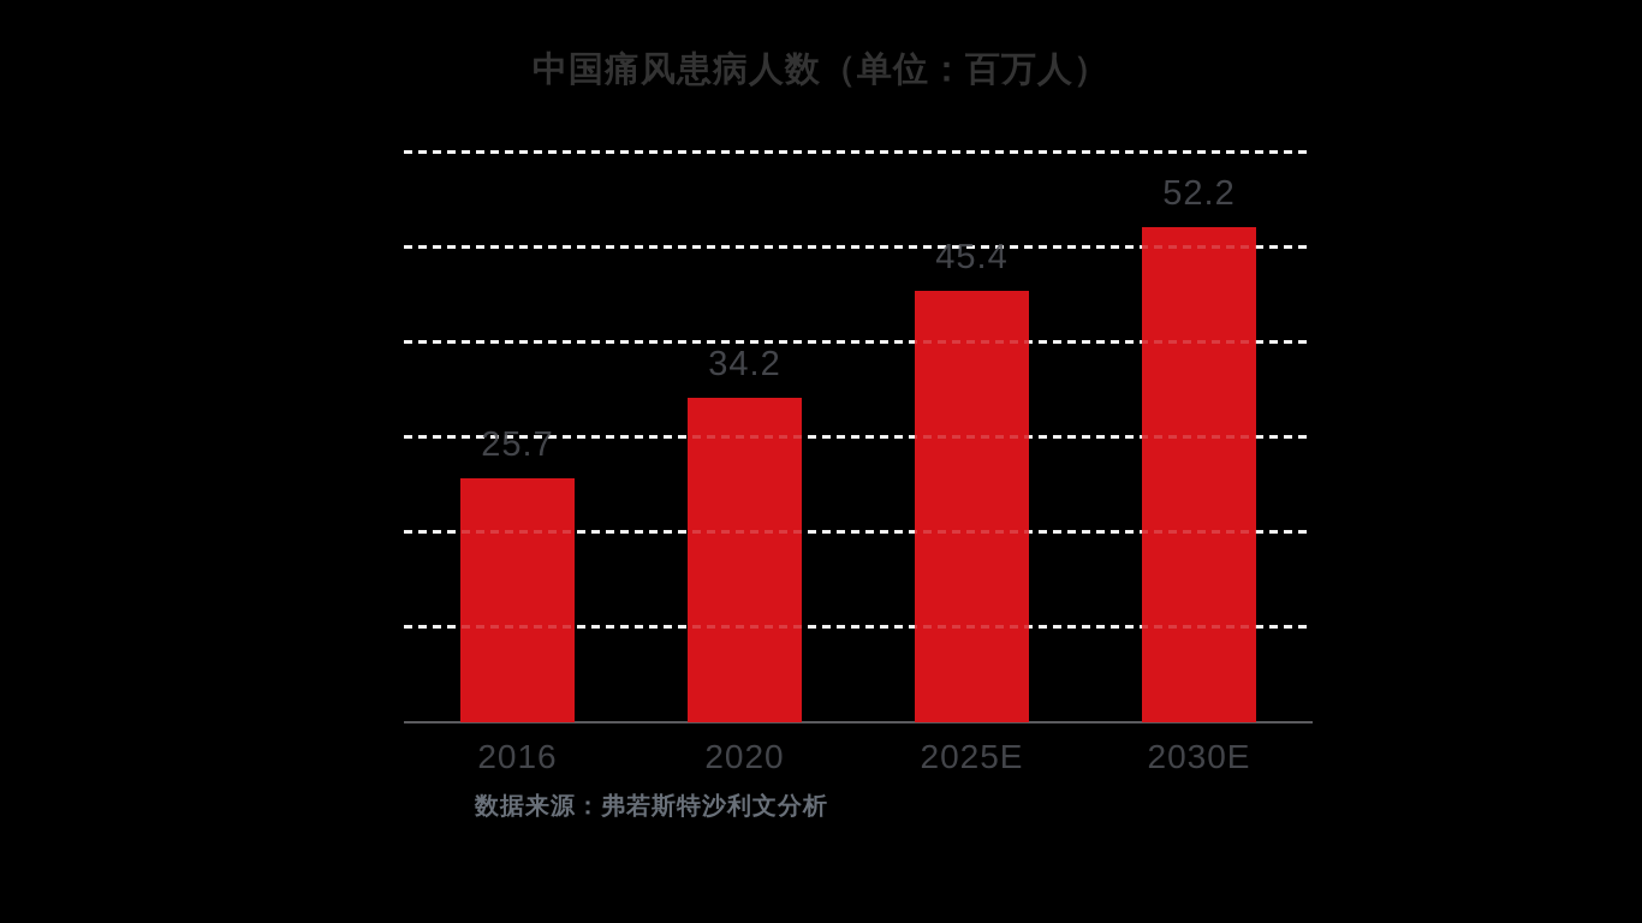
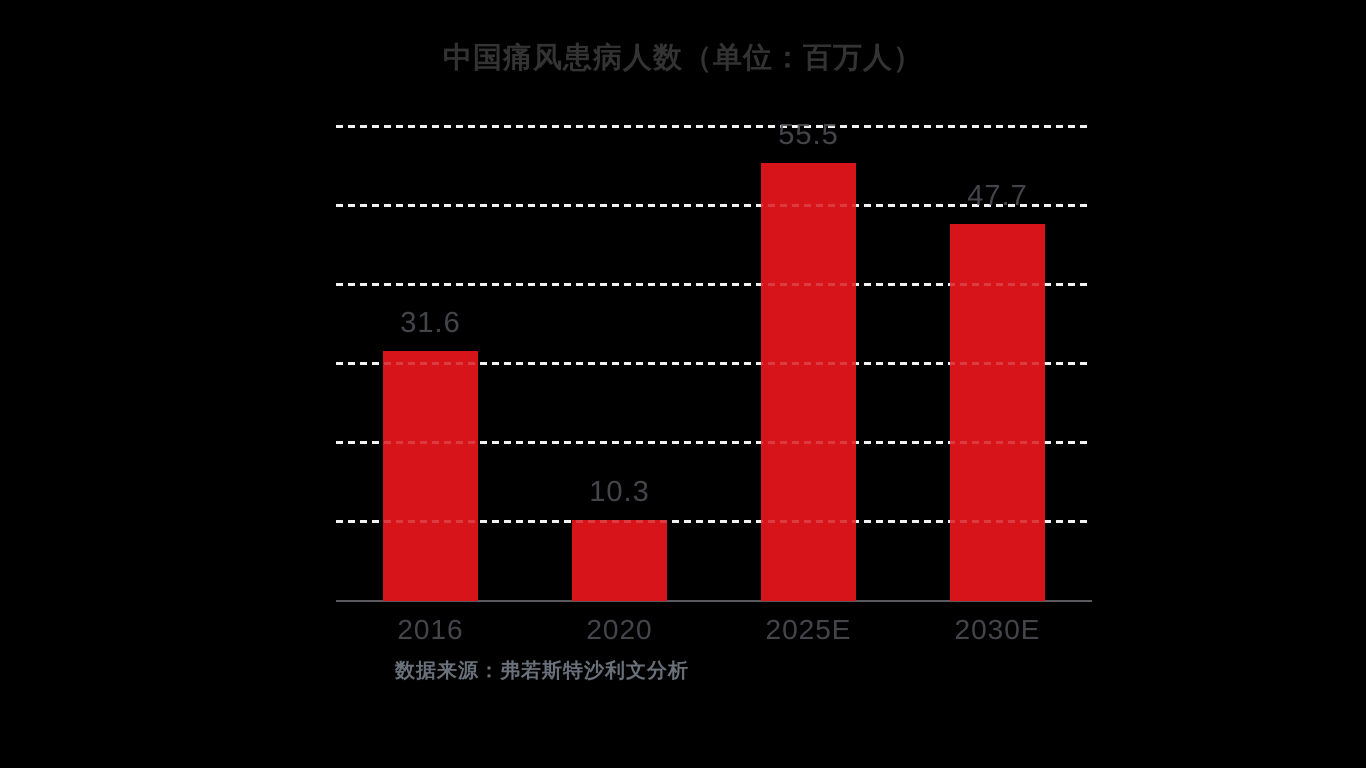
2016: 25.7 -> 31.6
2020: 34.2 -> 10.3
2025E: 45.4 -> 55.5
2030E: 52.2 -> 47.7
